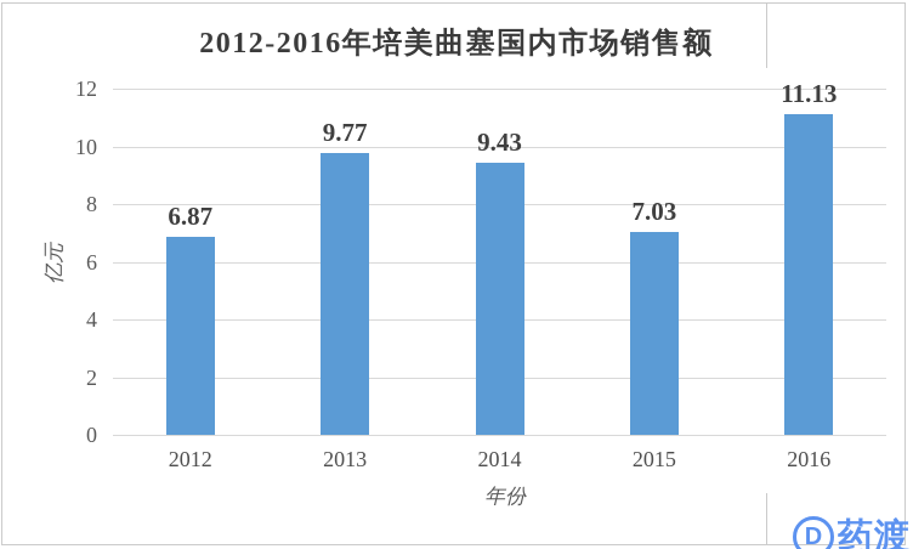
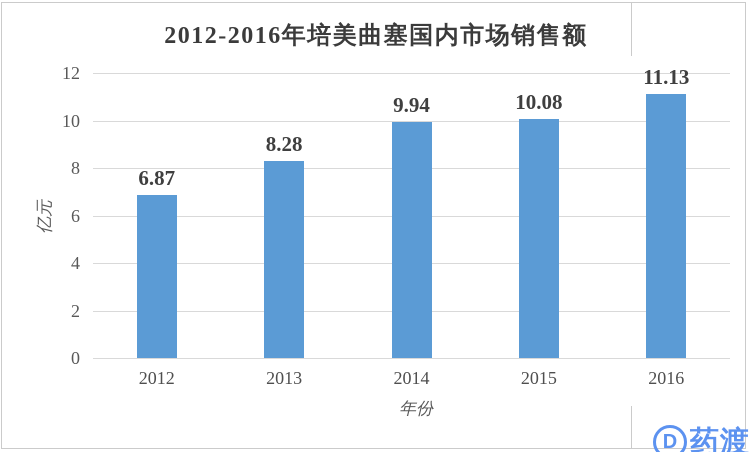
2013: 9.77 -> 8.28
2014: 9.43 -> 9.94
2015: 7.03 -> 10.08
